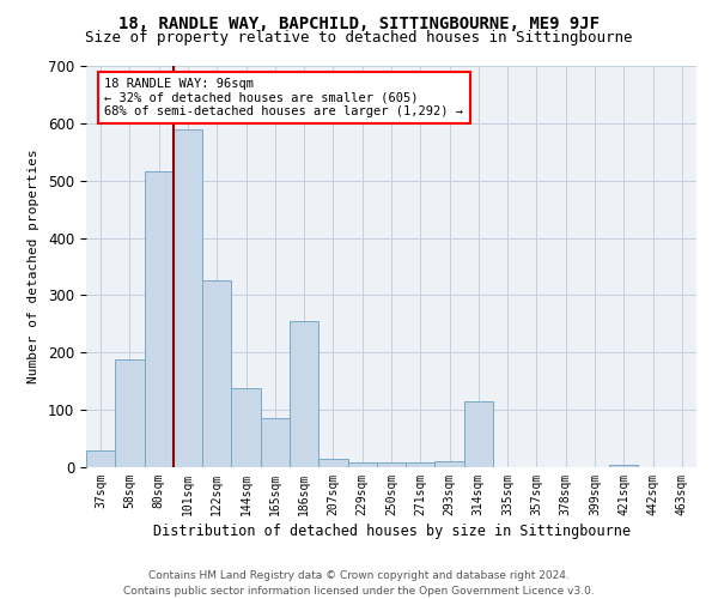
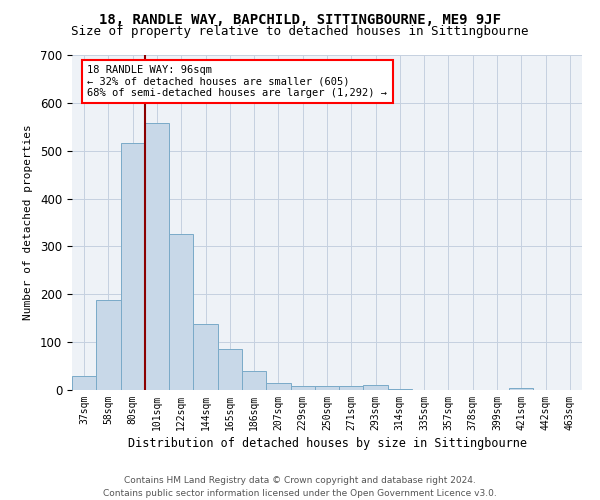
101sqm: 590 -> 558
186sqm: 255 -> 40
314sqm: 115 -> 2
